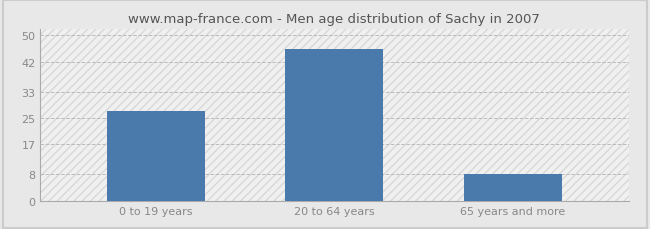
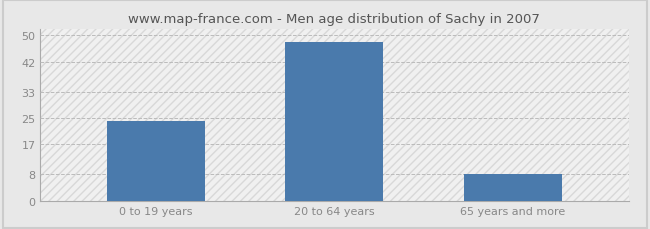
0 to 19 years: 27 -> 24
20 to 64 years: 46 -> 48
